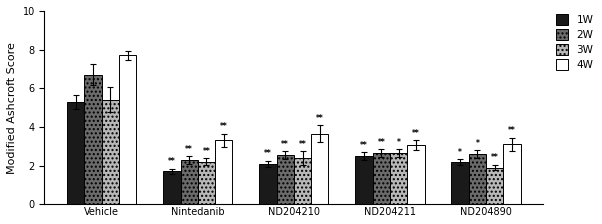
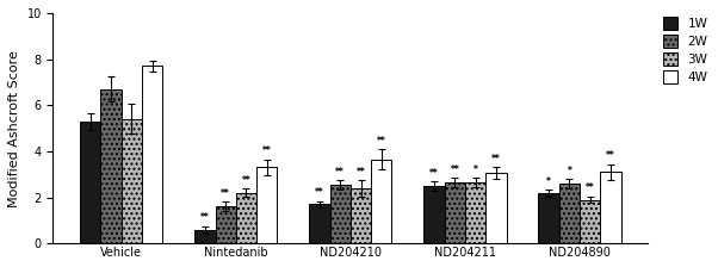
1W/Nintedanib: 1.7 -> 0.6
2W/Nintedanib: 2.3 -> 1.6
1W/ND204210: 2.1 -> 1.7
